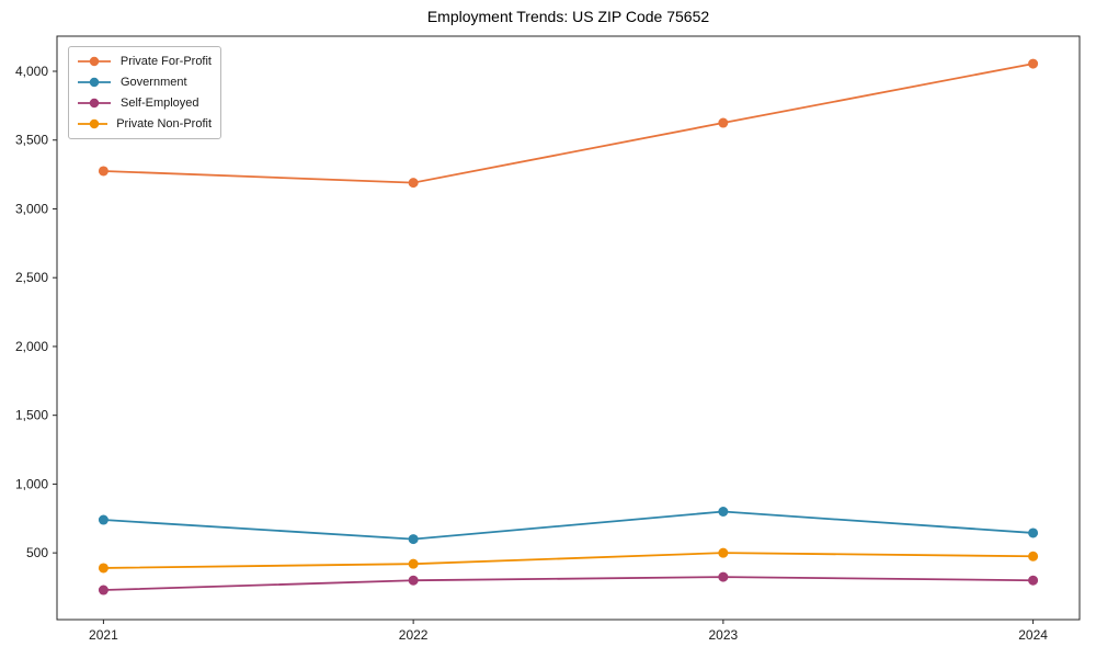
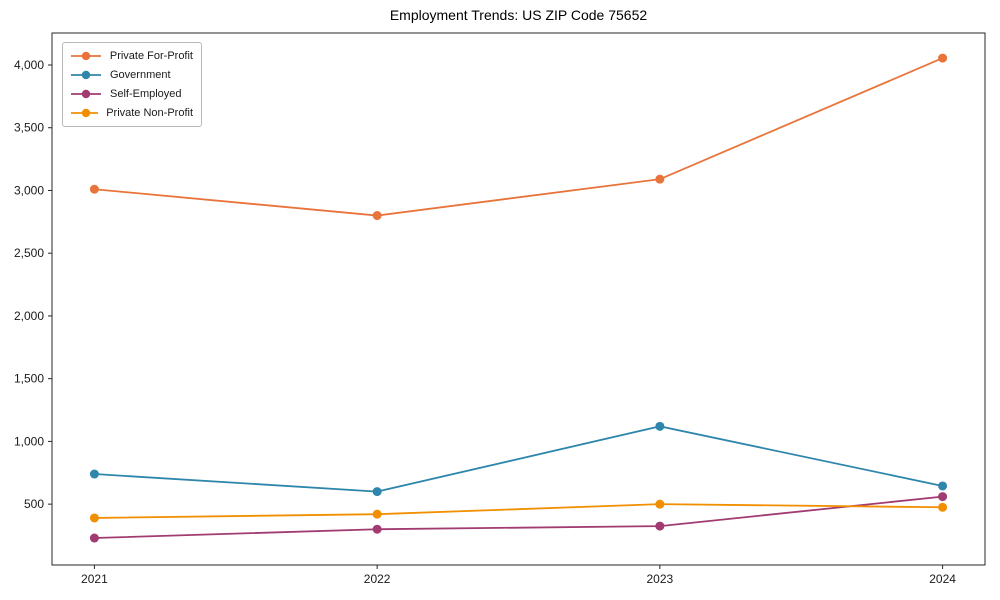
Private For-Profit/2021: 3280 -> 3010
Private For-Profit/2022: 3190 -> 2800
Private For-Profit/2023: 3620 -> 3090
Government/2023: 800 -> 1120
Self-Employed/2024: 300 -> 560
